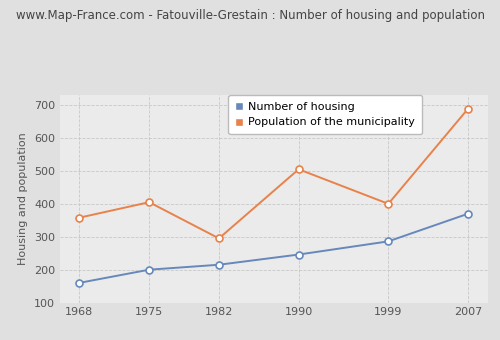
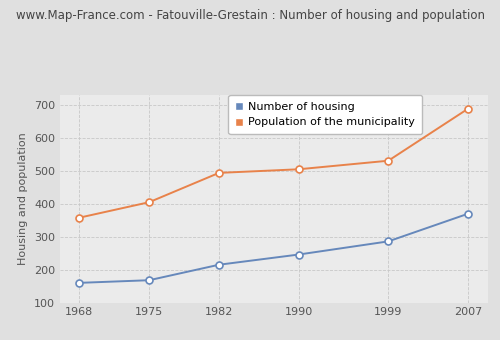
Number of housing/1975: 200 -> 168
Population of the municipality/1982: 295 -> 494
Population of the municipality/1999: 400 -> 531
